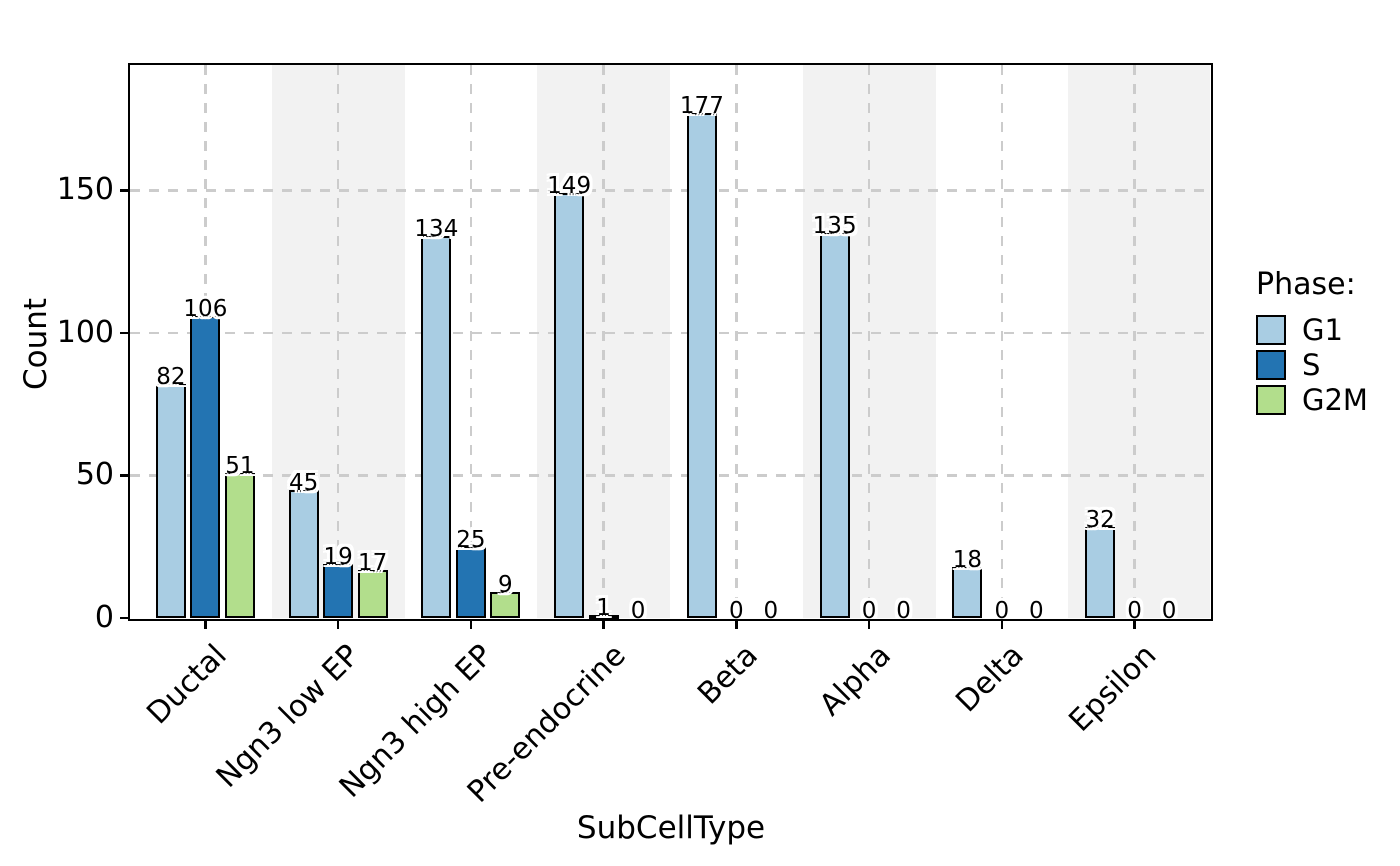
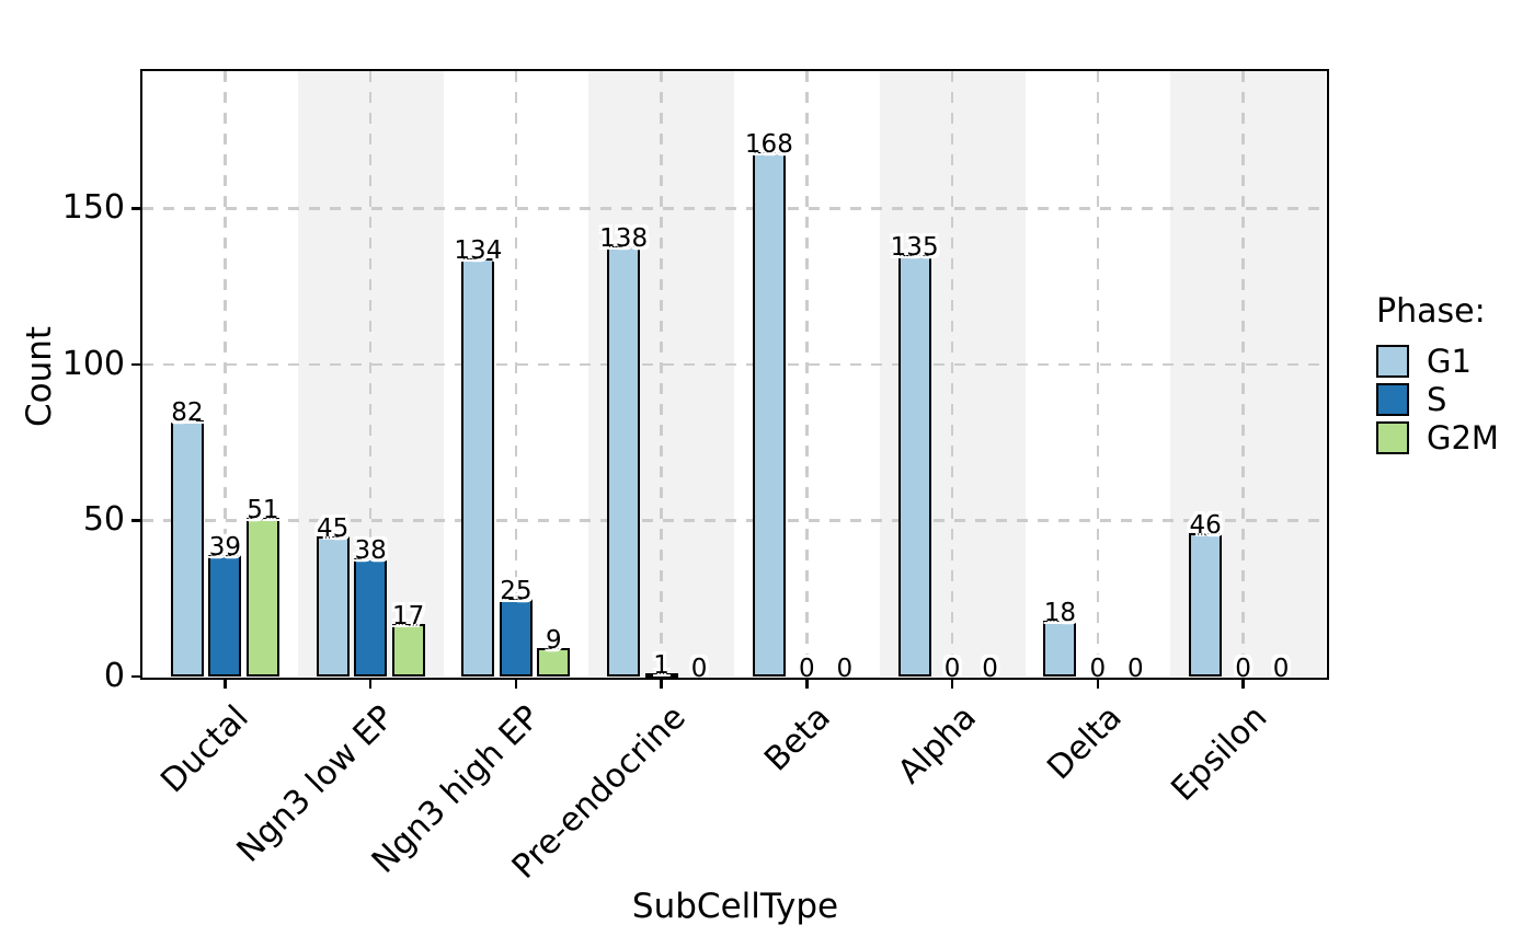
S/Ductal: 106 -> 39
S/Ngn3 low EP: 19 -> 38
G1/Pre-endocrine: 149 -> 138
G1/Beta: 177 -> 168
G1/Epsilon: 32 -> 46
